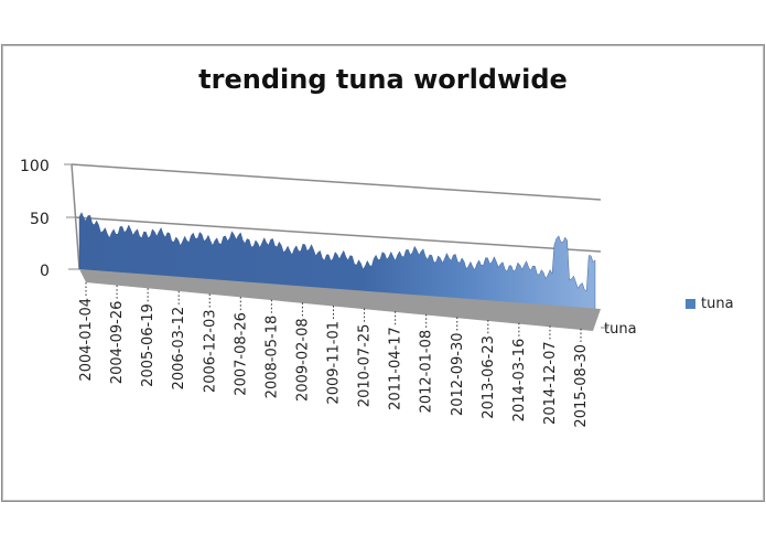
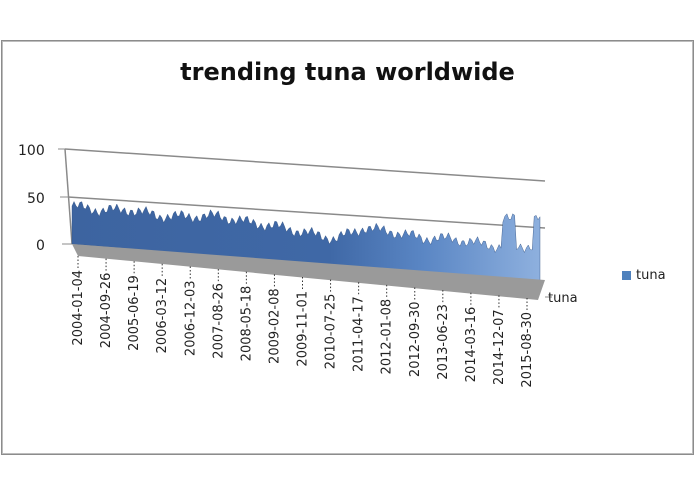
2004-01-04: 50 -> 40
2015-08-30: 20 -> 40
